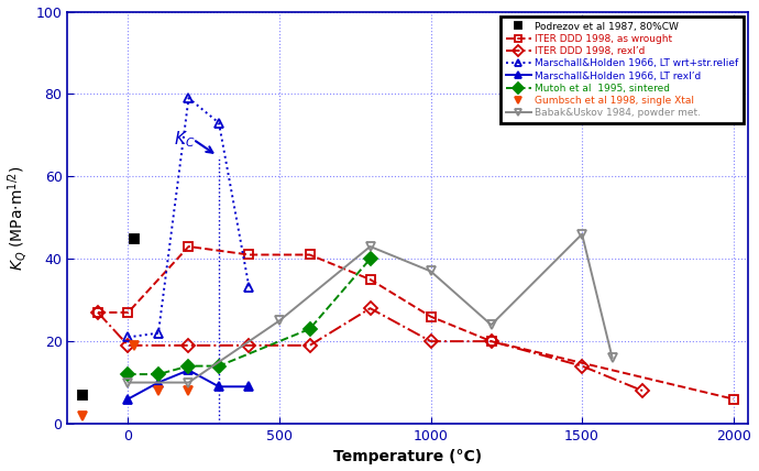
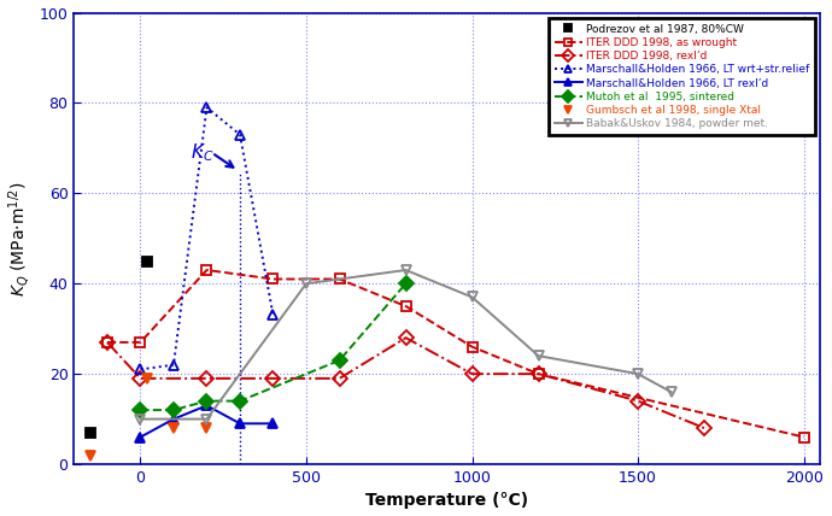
Babak&Uskov 1984, powder met./500: 25 -> 40
Babak&Uskov 1984, powder met./1500: 46 -> 20
